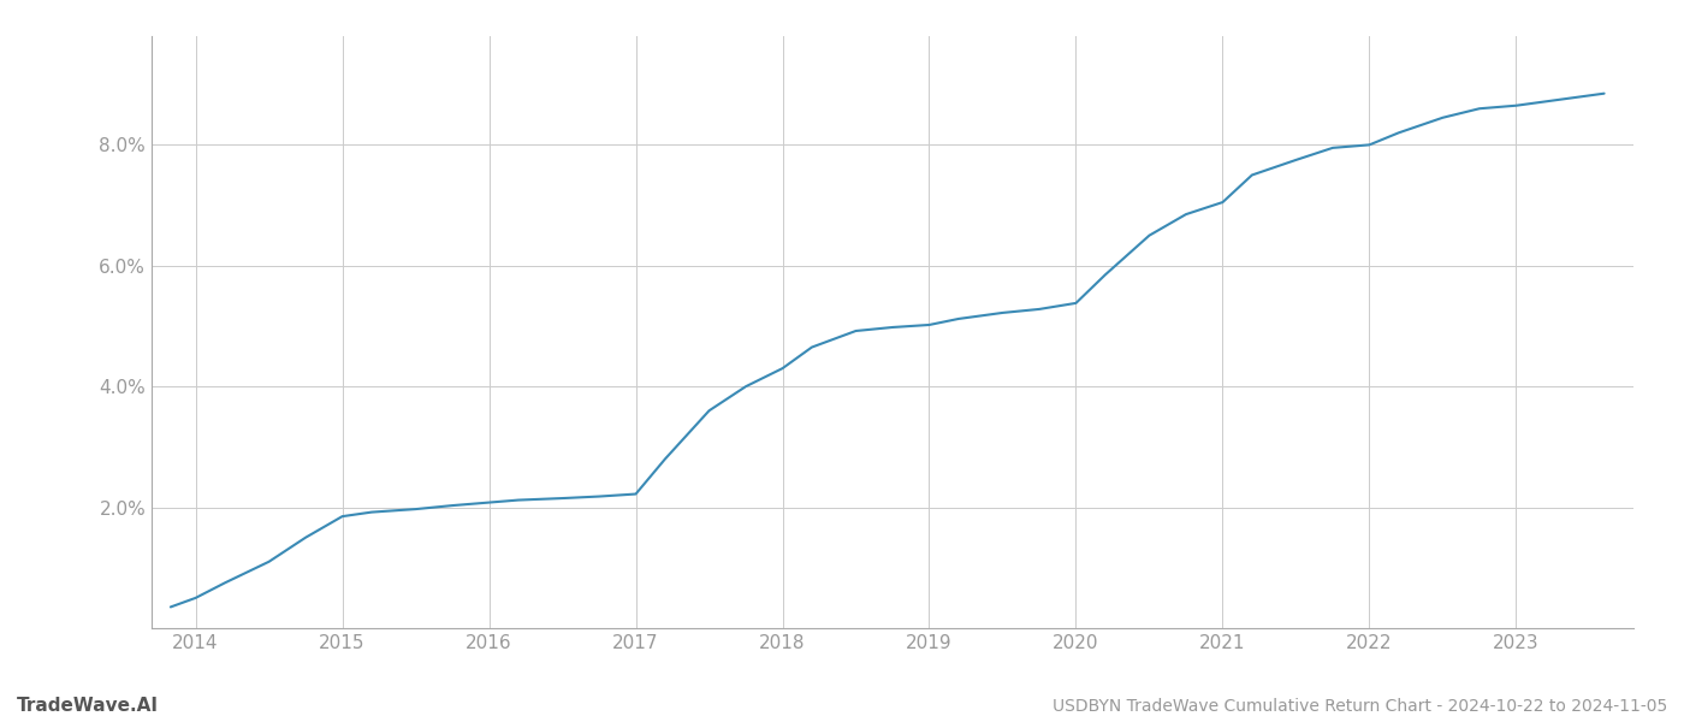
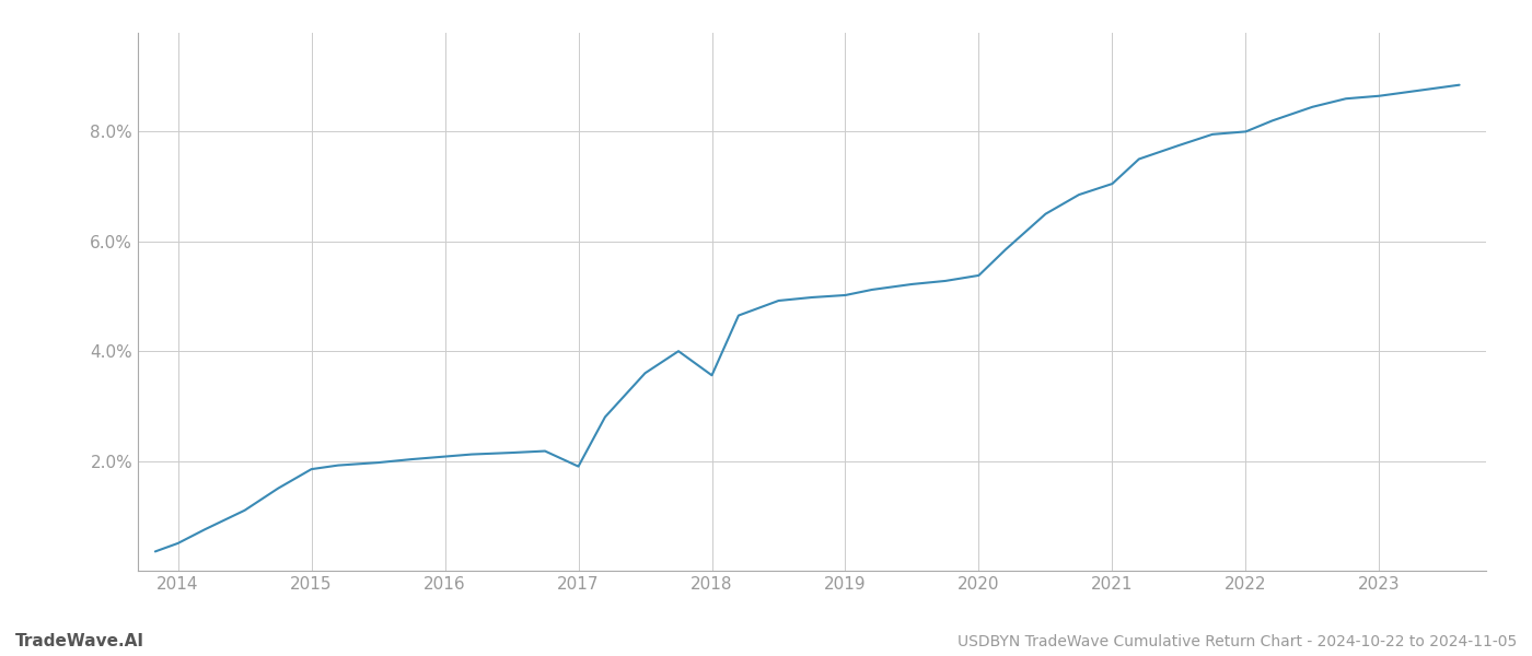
2017: 2.22% -> 1.90%
2018: 4.30% -> 3.56%
